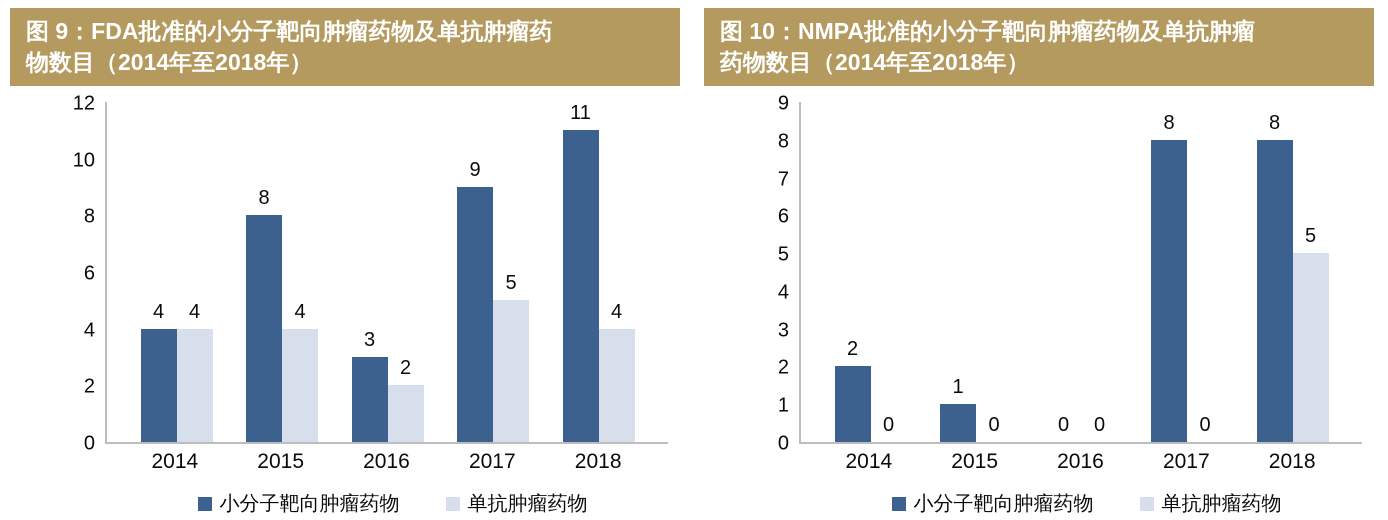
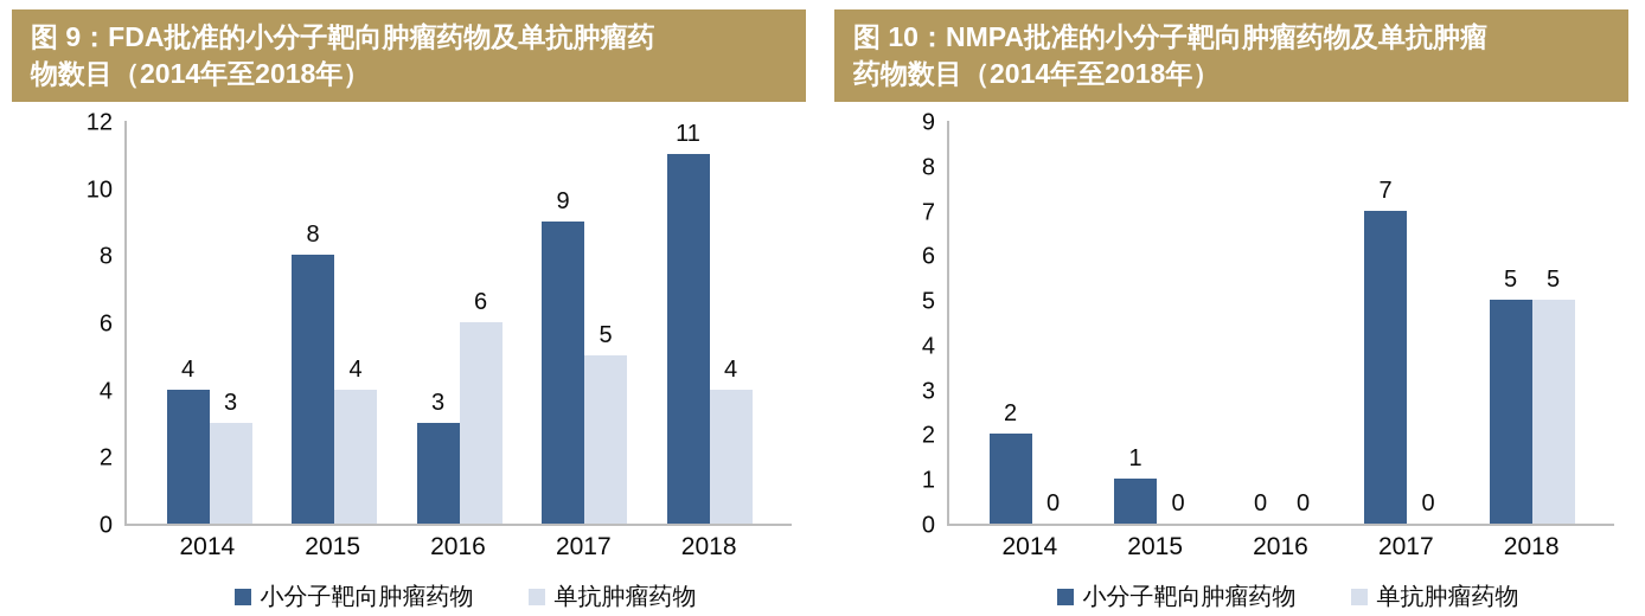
图 9：FDA批准的小分子靶向肿瘤药物及单抗肿瘤药物数目（2014年至2018年）/单抗肿瘤药物/2014: 4 -> 3
图 9：FDA批准的小分子靶向肿瘤药物及单抗肿瘤药物数目（2014年至2018年）/单抗肿瘤药物/2016: 2 -> 6
图 10：NMPA批准的小分子靶向肿瘤药物及单抗肿瘤药物数目（2014年至2018年）/小分子靶向肿瘤药物/2017: 8 -> 7
图 10：NMPA批准的小分子靶向肿瘤药物及单抗肿瘤药物数目（2014年至2018年）/小分子靶向肿瘤药物/2018: 8 -> 5
